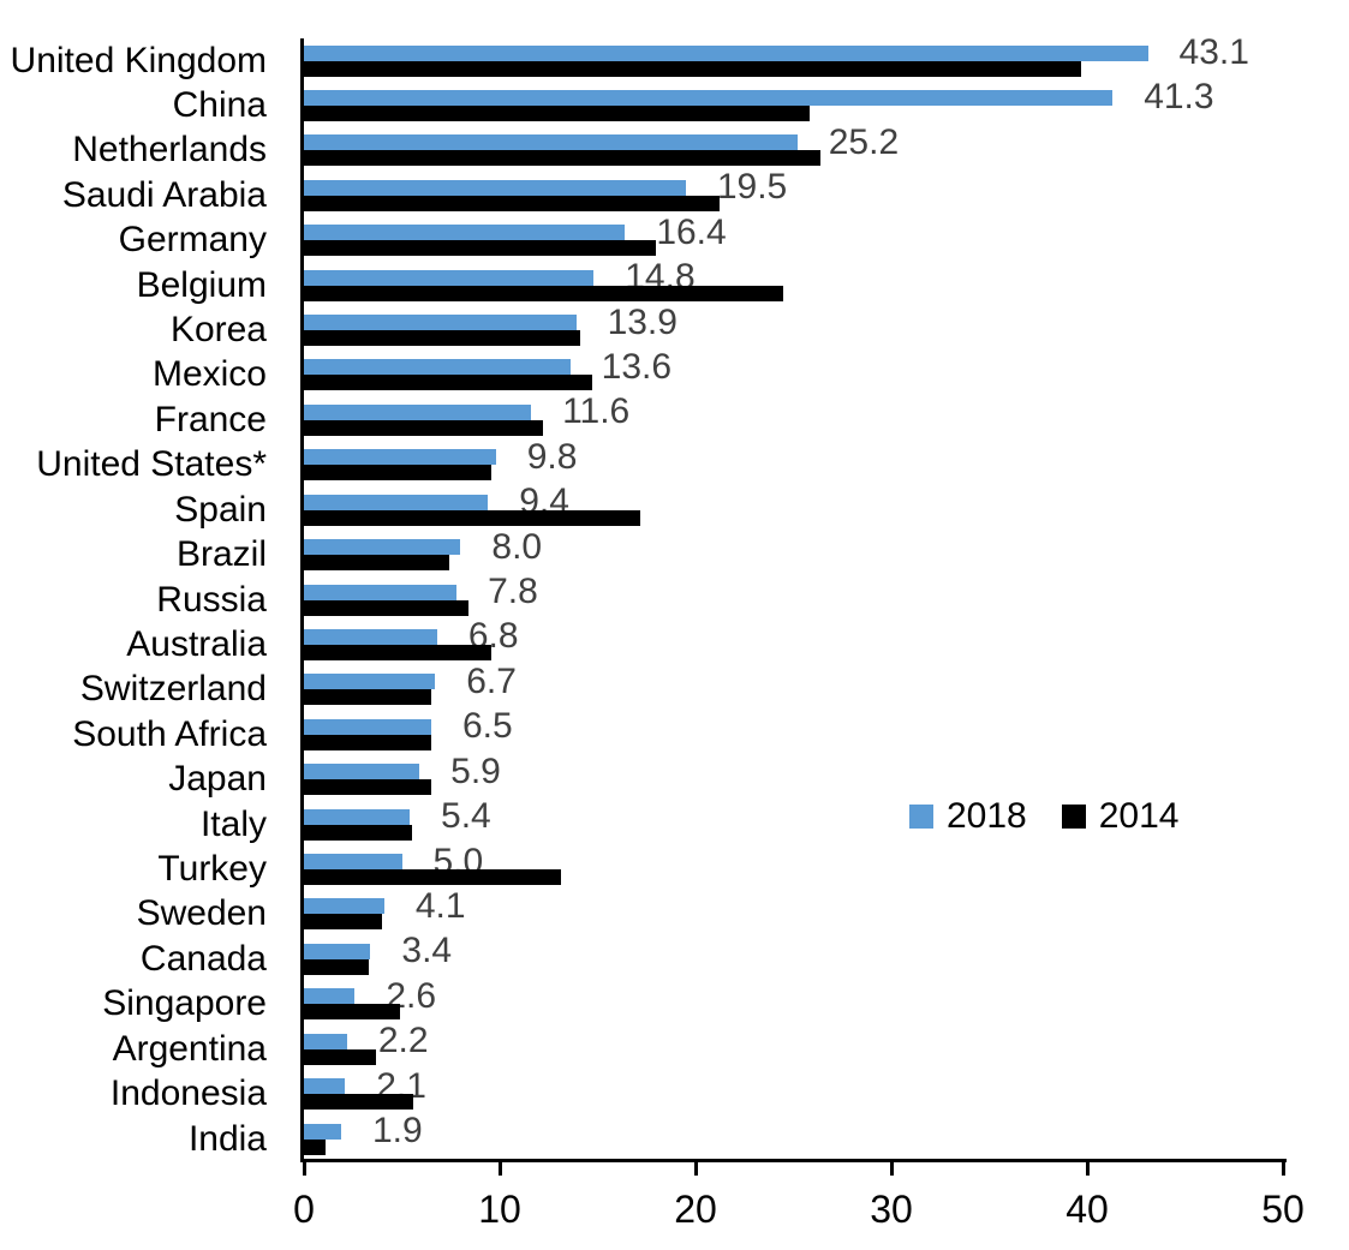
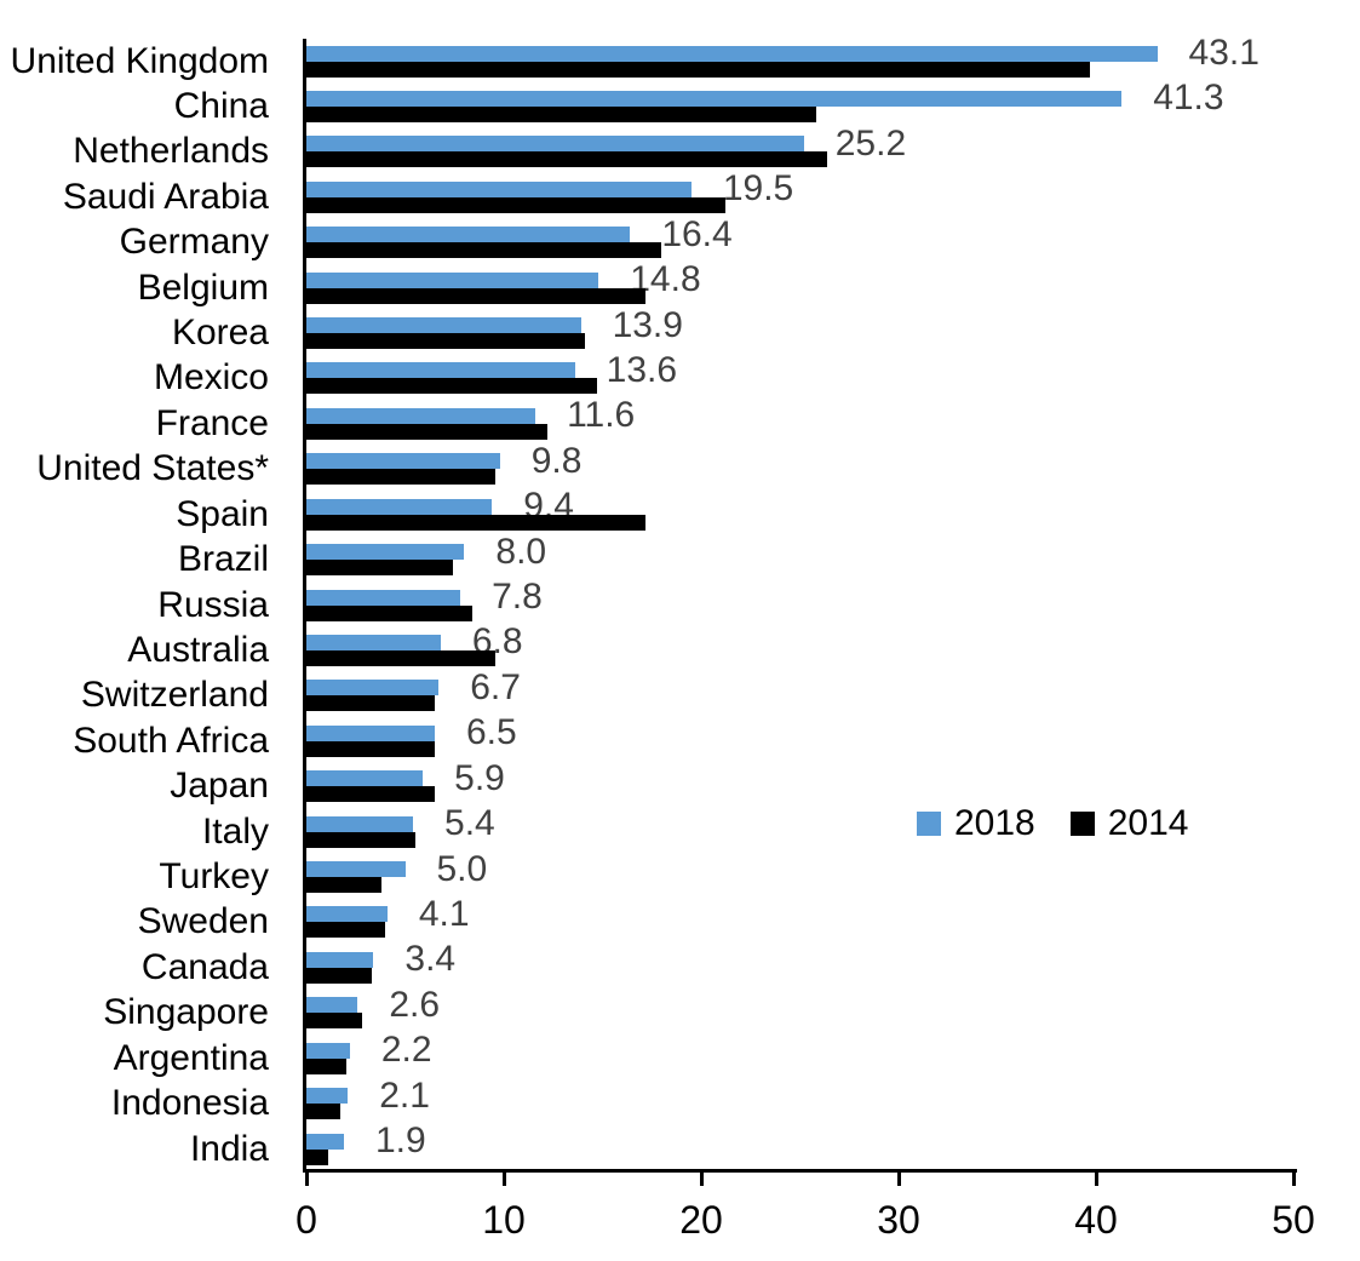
2014/Belgium: 24.5 -> 17.2
2014/Turkey: 13.1 -> 3.8
2014/Singapore: 4.9 -> 2.8
2014/Argentina: 3.7 -> 2.0
2014/Indonesia: 5.6 -> 1.7
